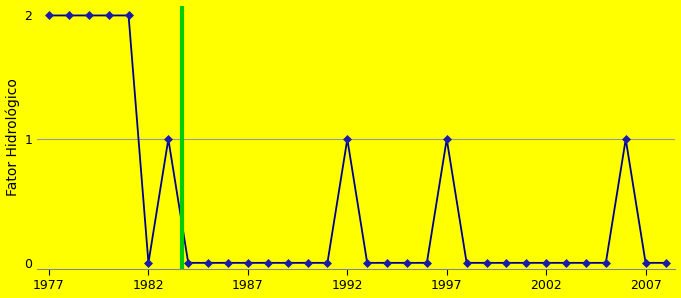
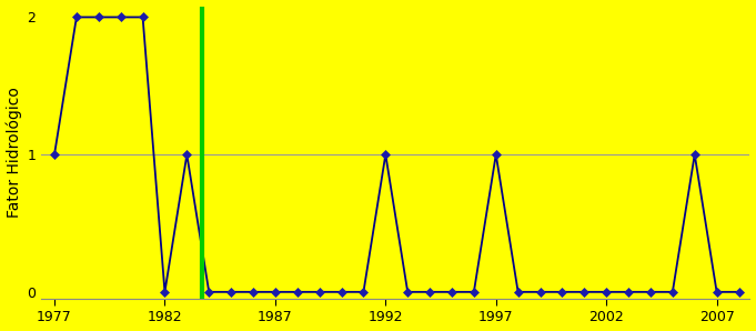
1977: 2 -> 1
